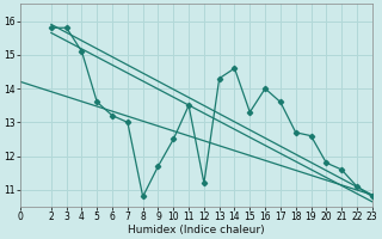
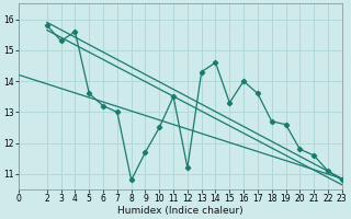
3: 15.8 -> 15.3
4: 15.1 -> 15.6
